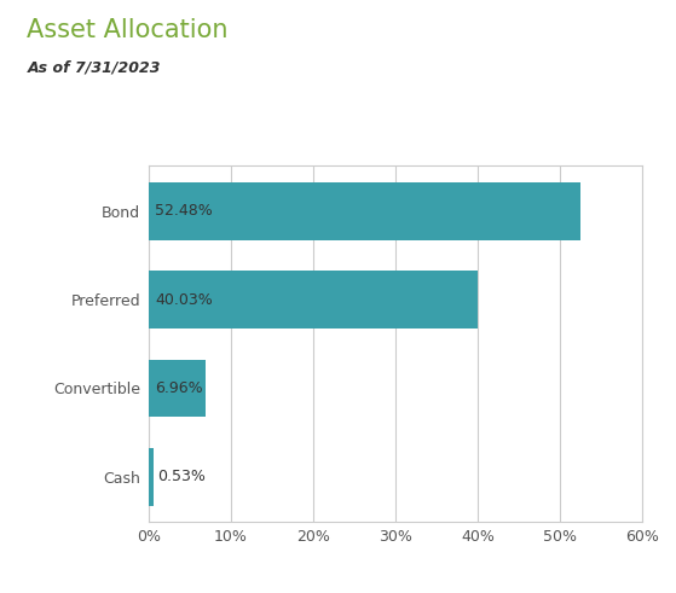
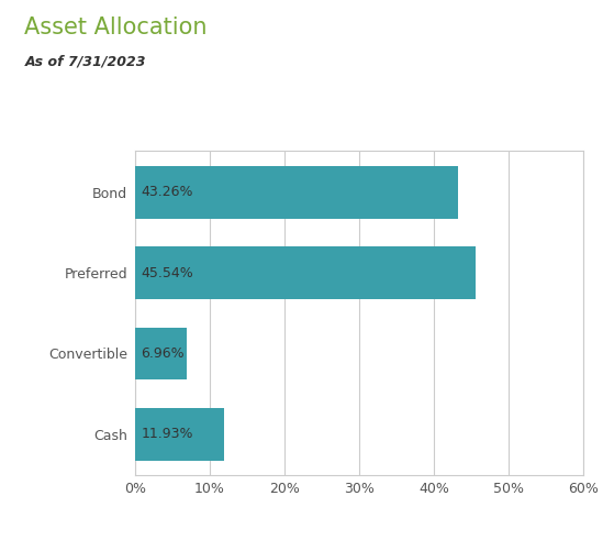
Bond: 52.48% -> 43.26%
Preferred: 40.03% -> 45.54%
Cash: 0.53% -> 11.93%
